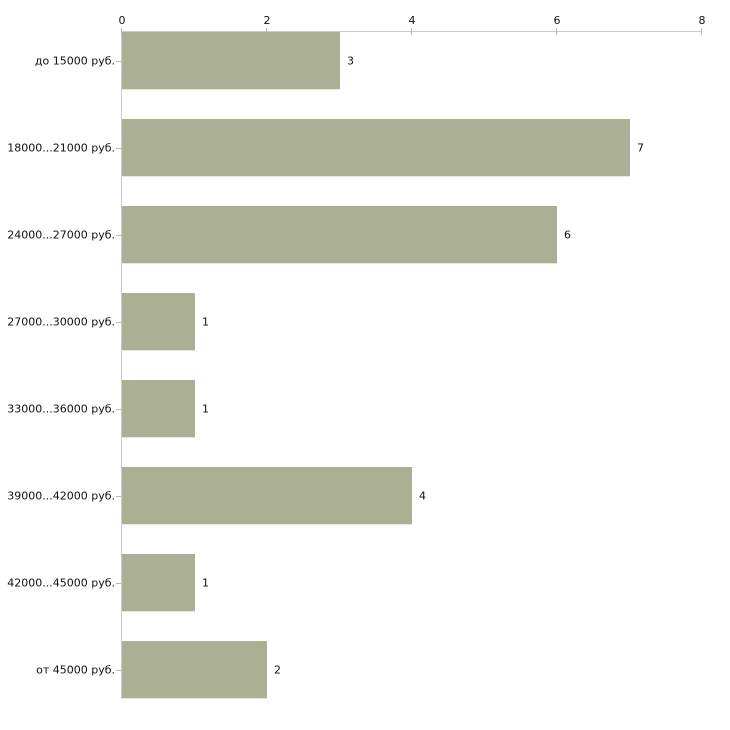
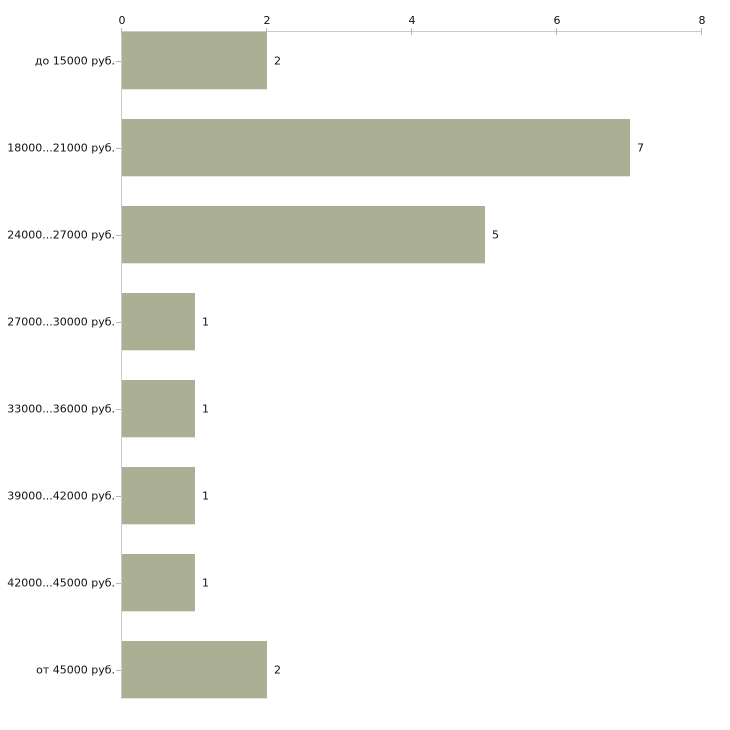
до 15000 руб.: 3 -> 2
24000...27000 руб.: 6 -> 5
39000...42000 руб.: 4 -> 1
